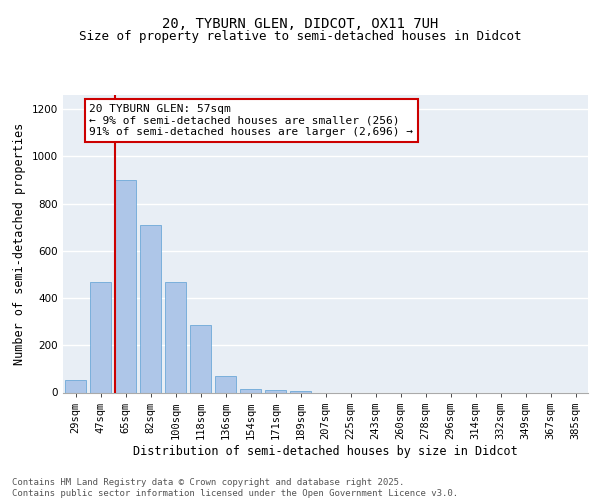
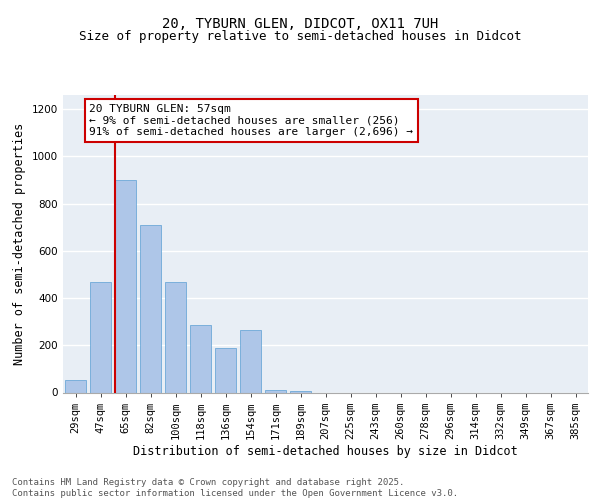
136sqm: 70 -> 190
154sqm: 15 -> 265
